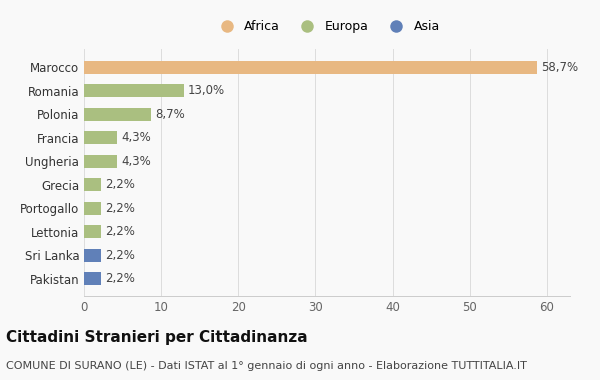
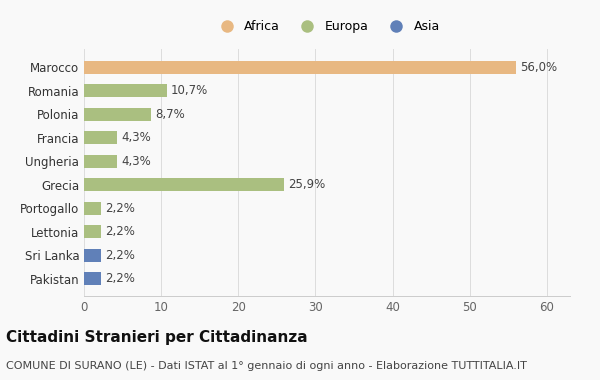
Marocco: 58,7% -> 56,0%
Romania: 13,0% -> 10,7%
Grecia: 2,2% -> 25,9%
